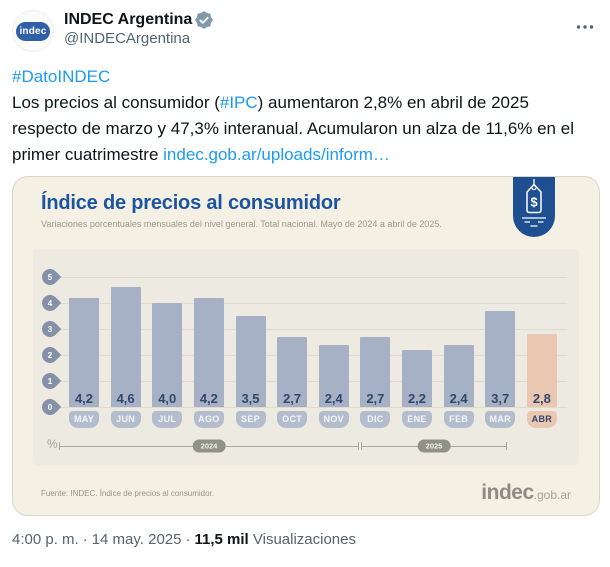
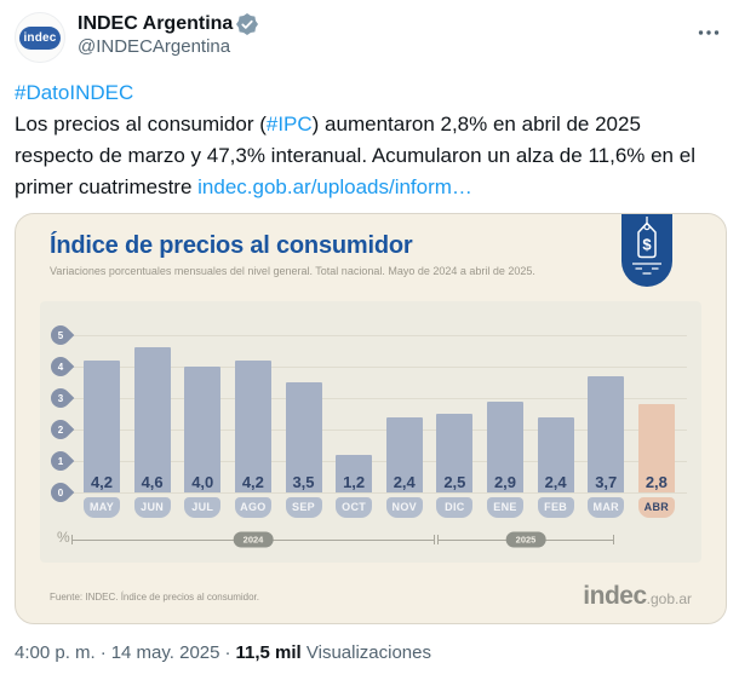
OCT: 2,7 -> 1,2
DIC: 2,7 -> 2,5
ENE: 2,2 -> 2,9
